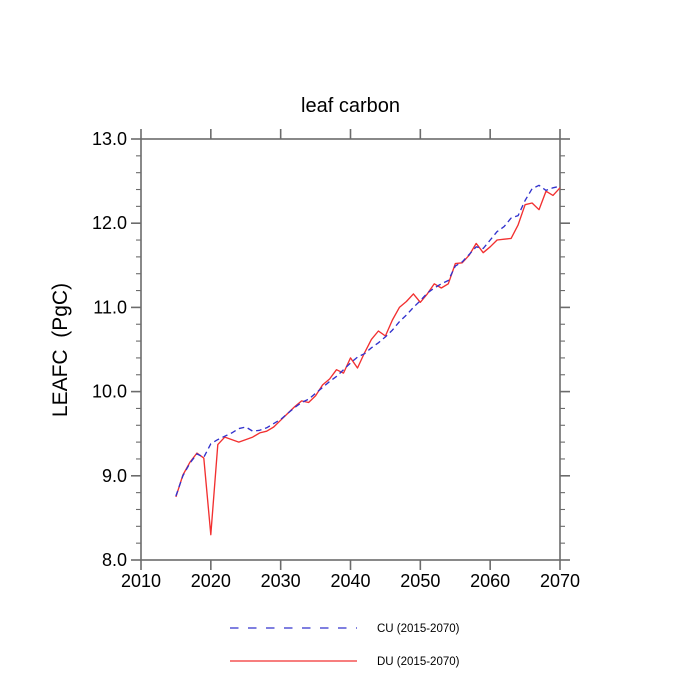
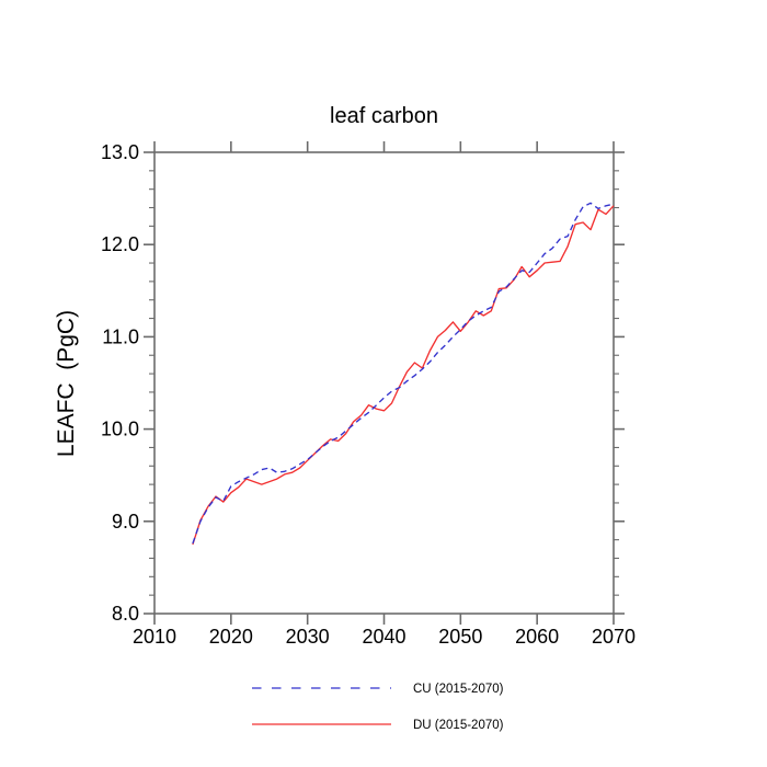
DU (2015-2070)/2020: 8.3 -> 9.3
DU (2015-2070)/2040: 10.4 -> 10.2
